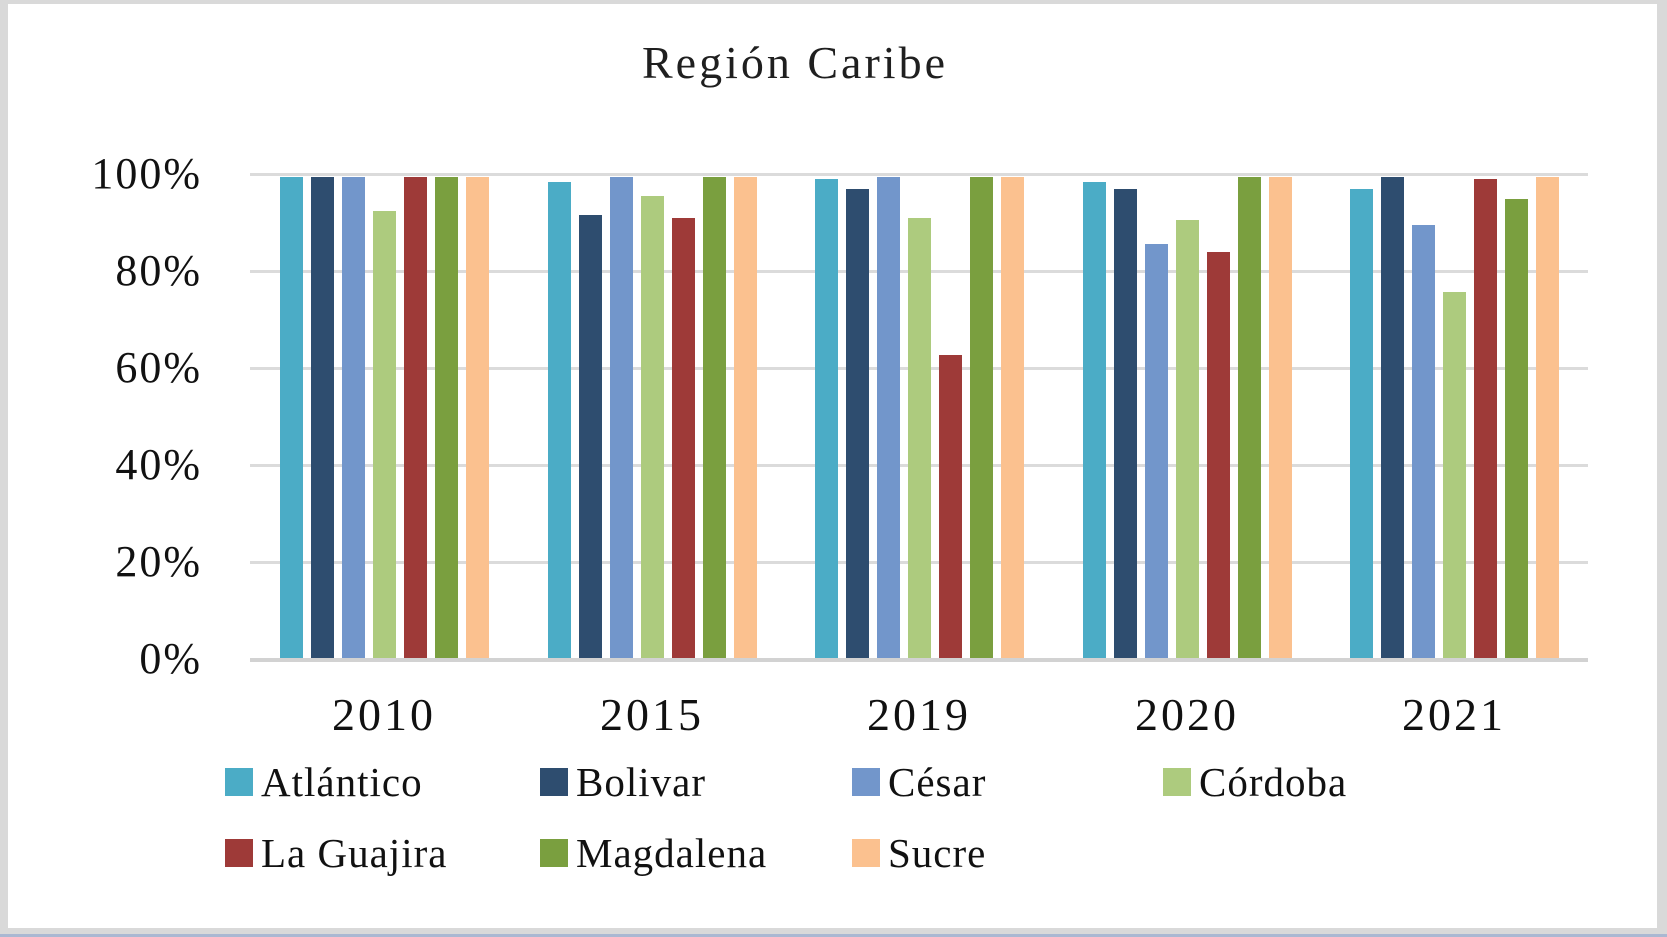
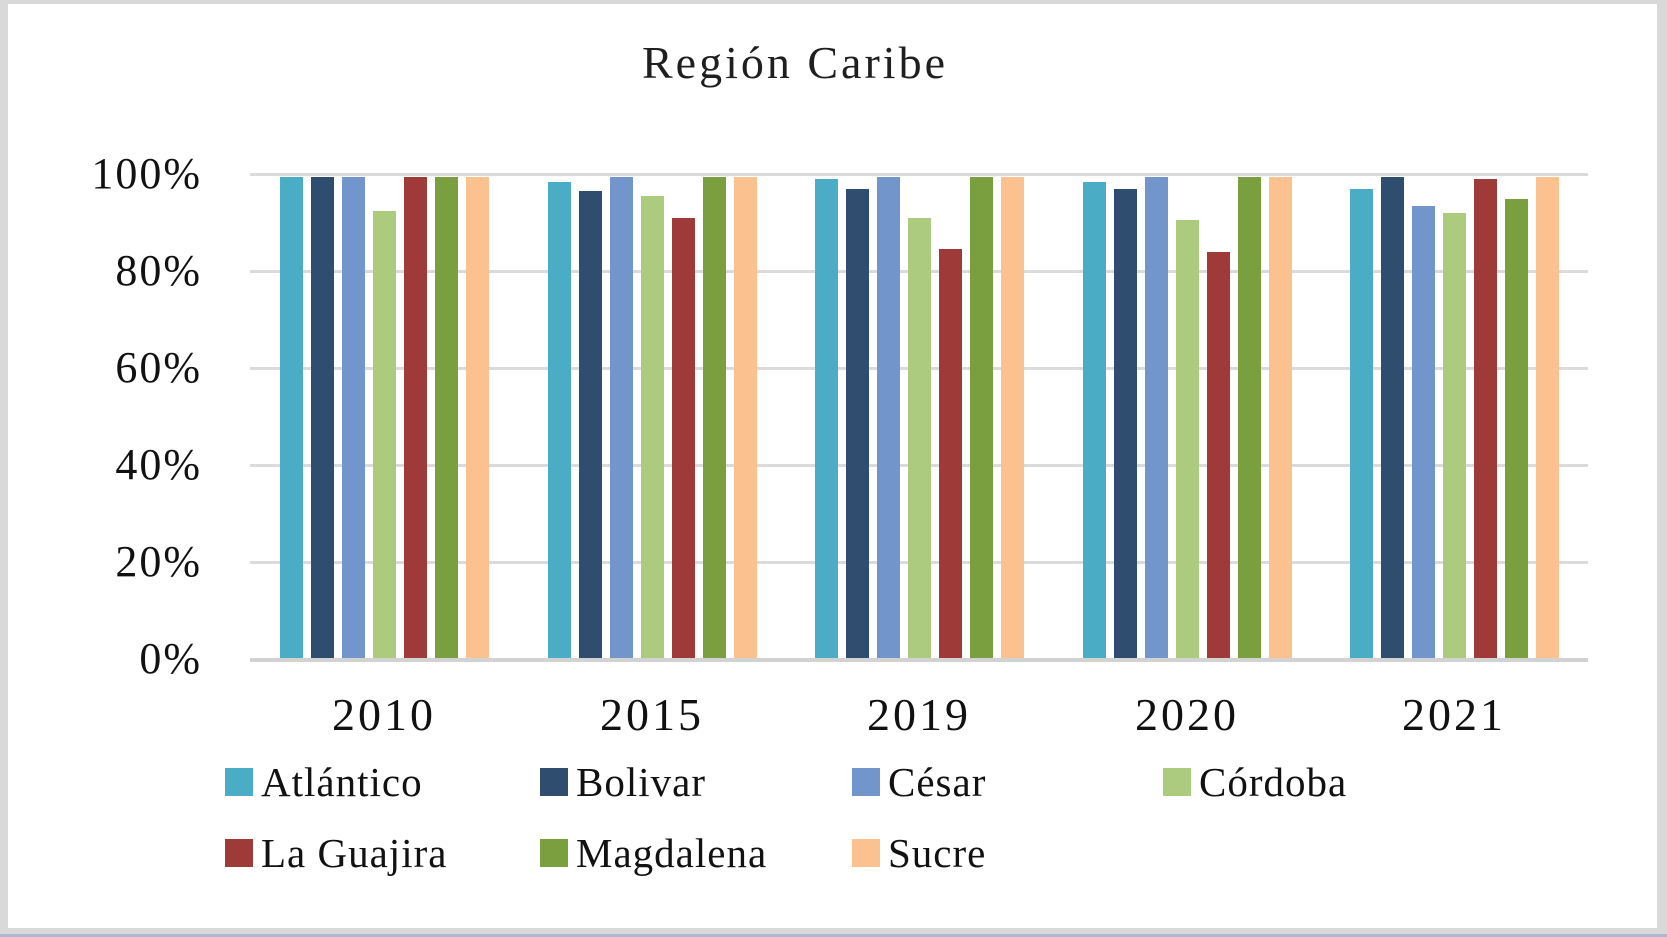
Bolivar/2015: 92% -> 97%
La Guajira/2019: 63% -> 85%
César/2020: 86% -> 100%
César/2021: 90% -> 94%
Córdoba/2021: 76% -> 92%
